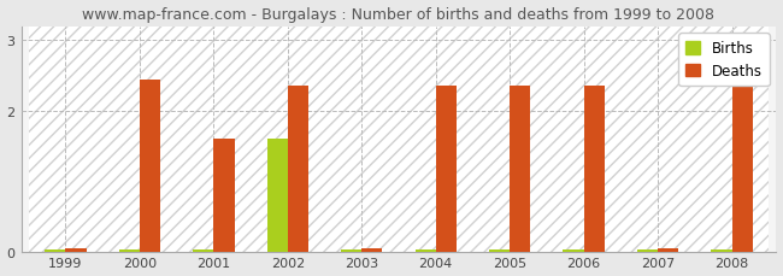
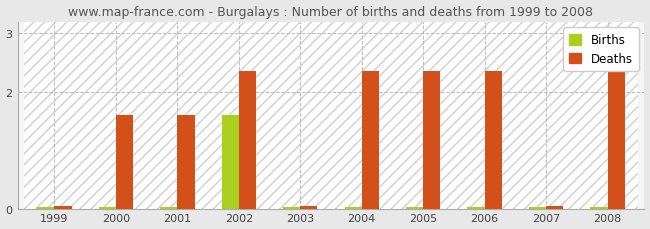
Deaths/2000: 2.44 -> 1.60
